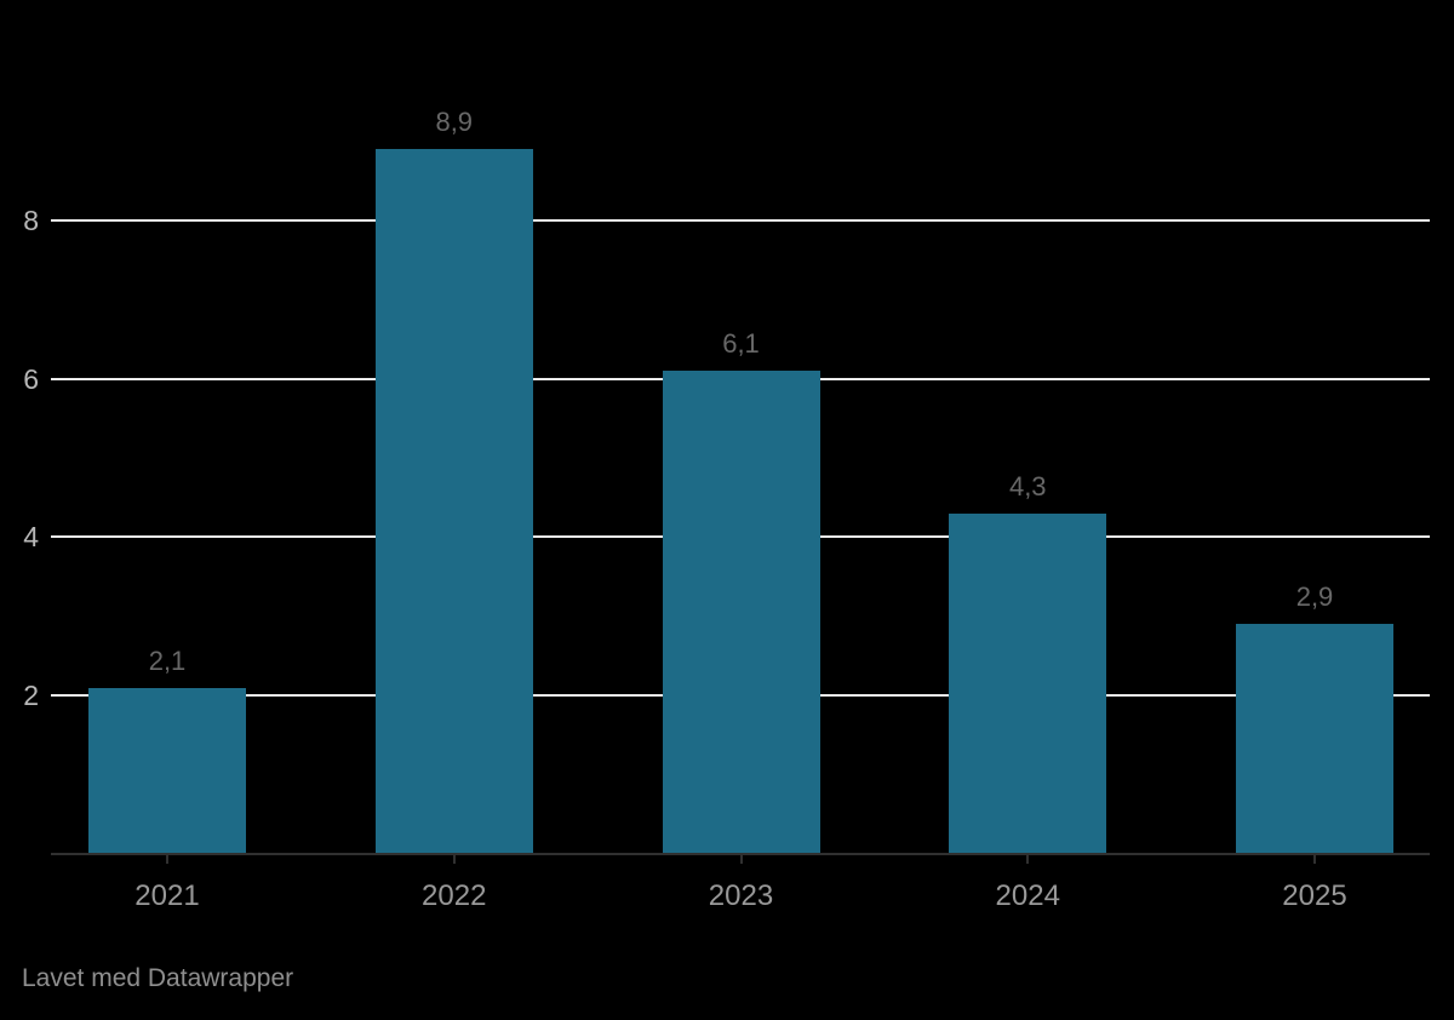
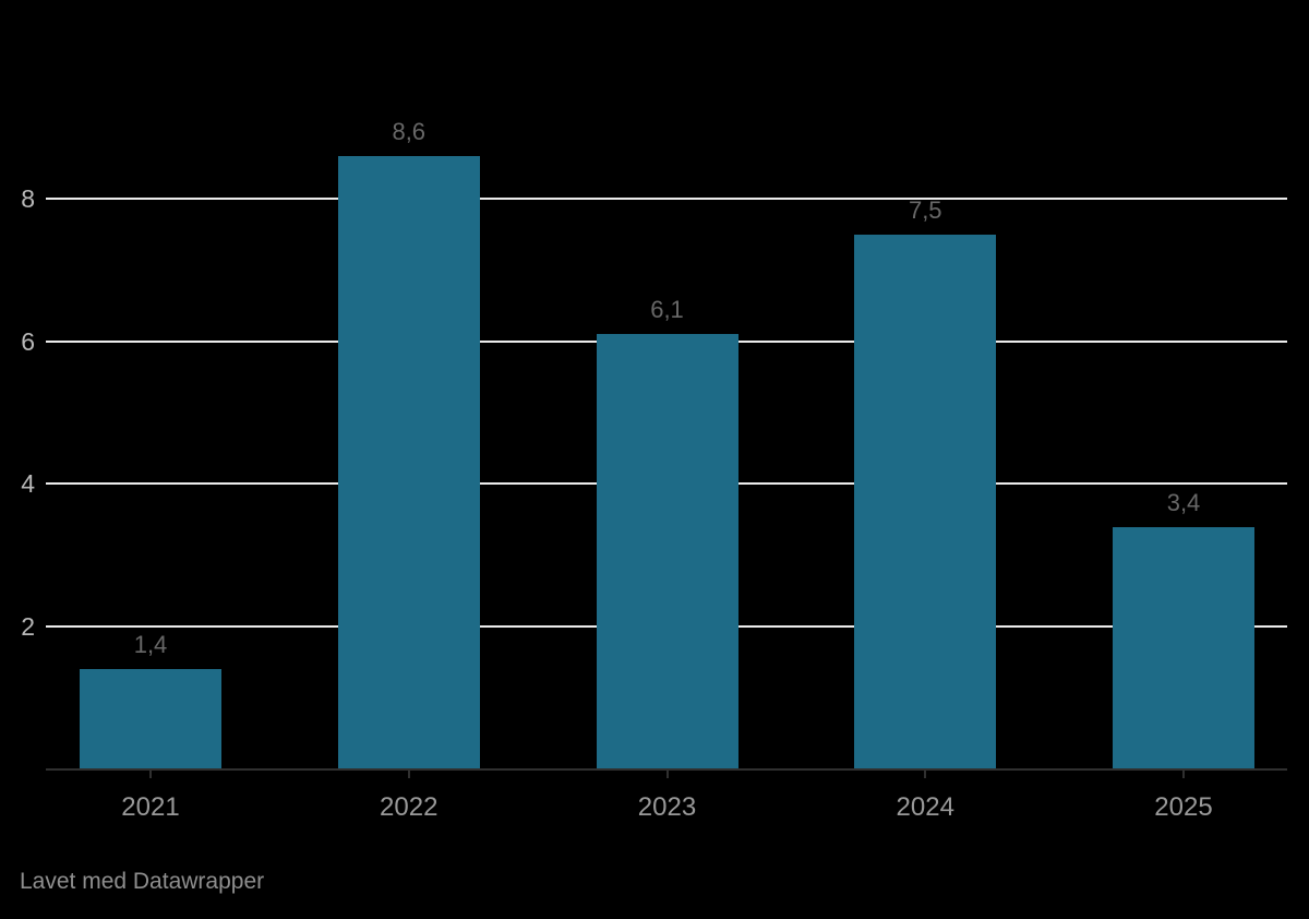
2021: 2,1 -> 1,4
2022: 8,9 -> 8,6
2024: 4,3 -> 7,5
2025: 2,9 -> 3,4
